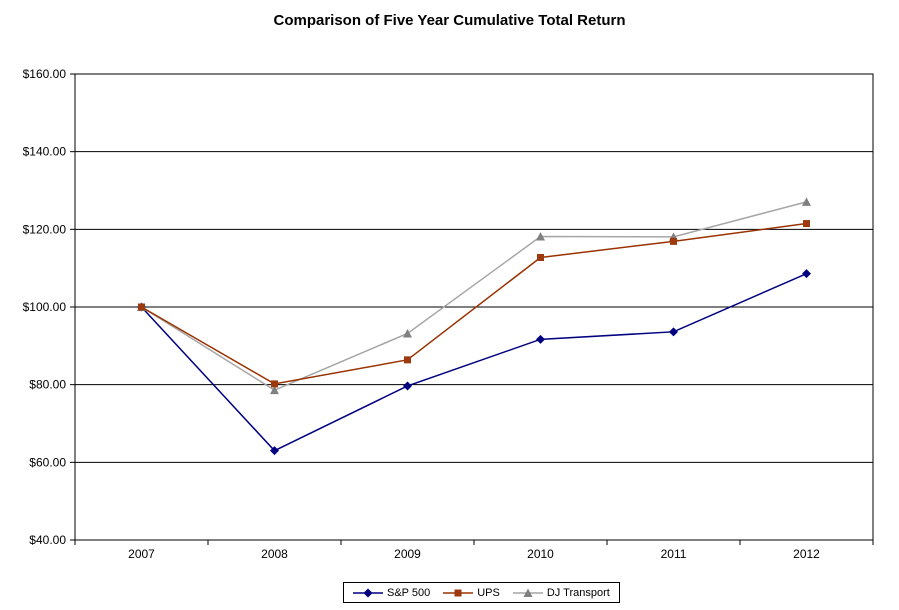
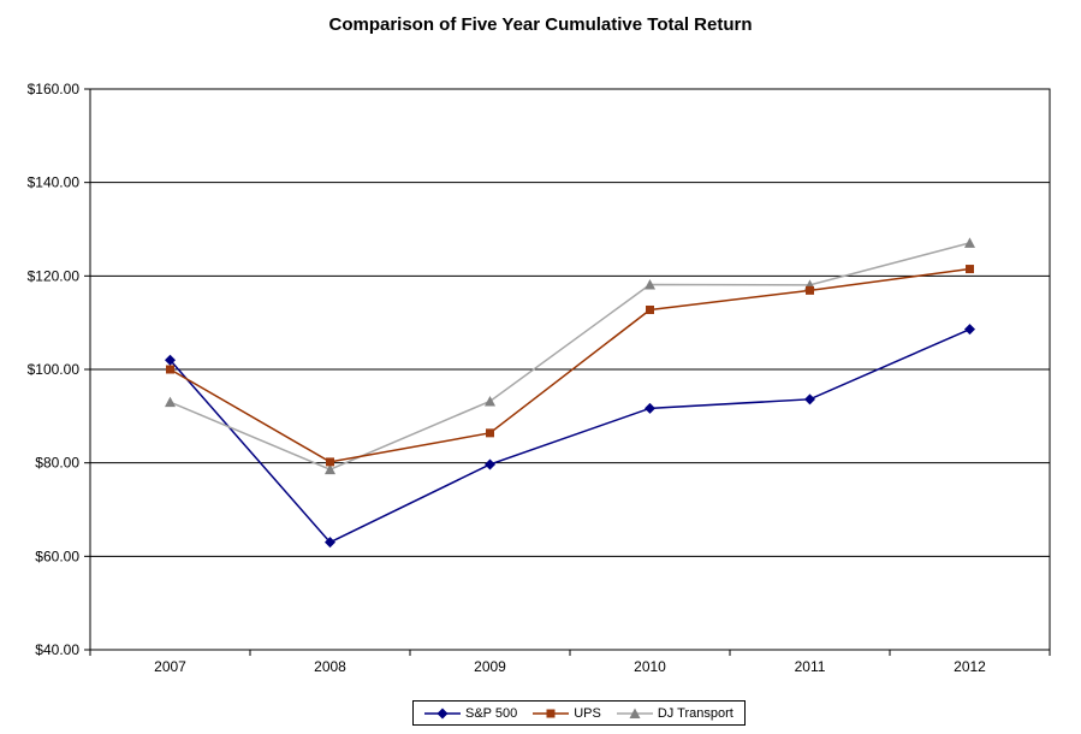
S&P 500/2007: $100 -> $102
DJ Transport/2007: $100 -> $93
